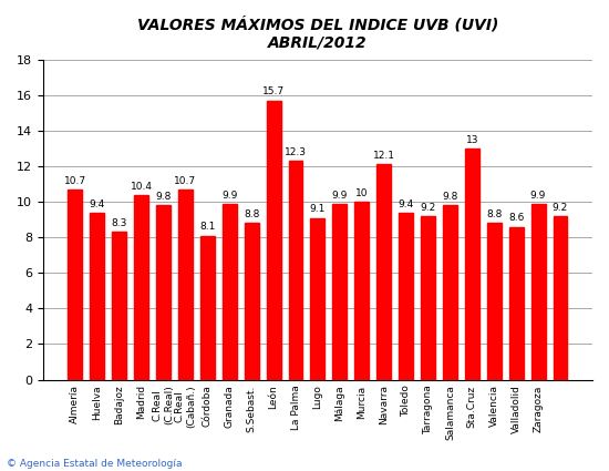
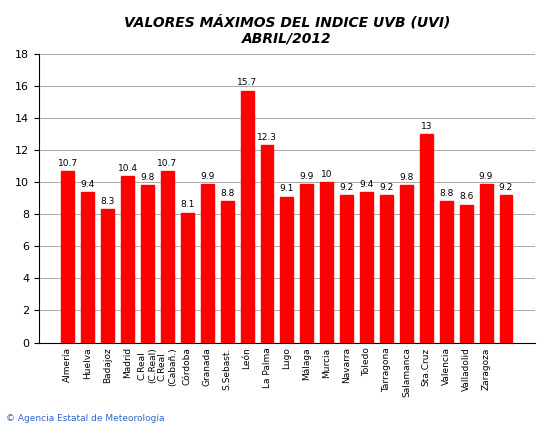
Navarra: 12.1 -> 9.2
